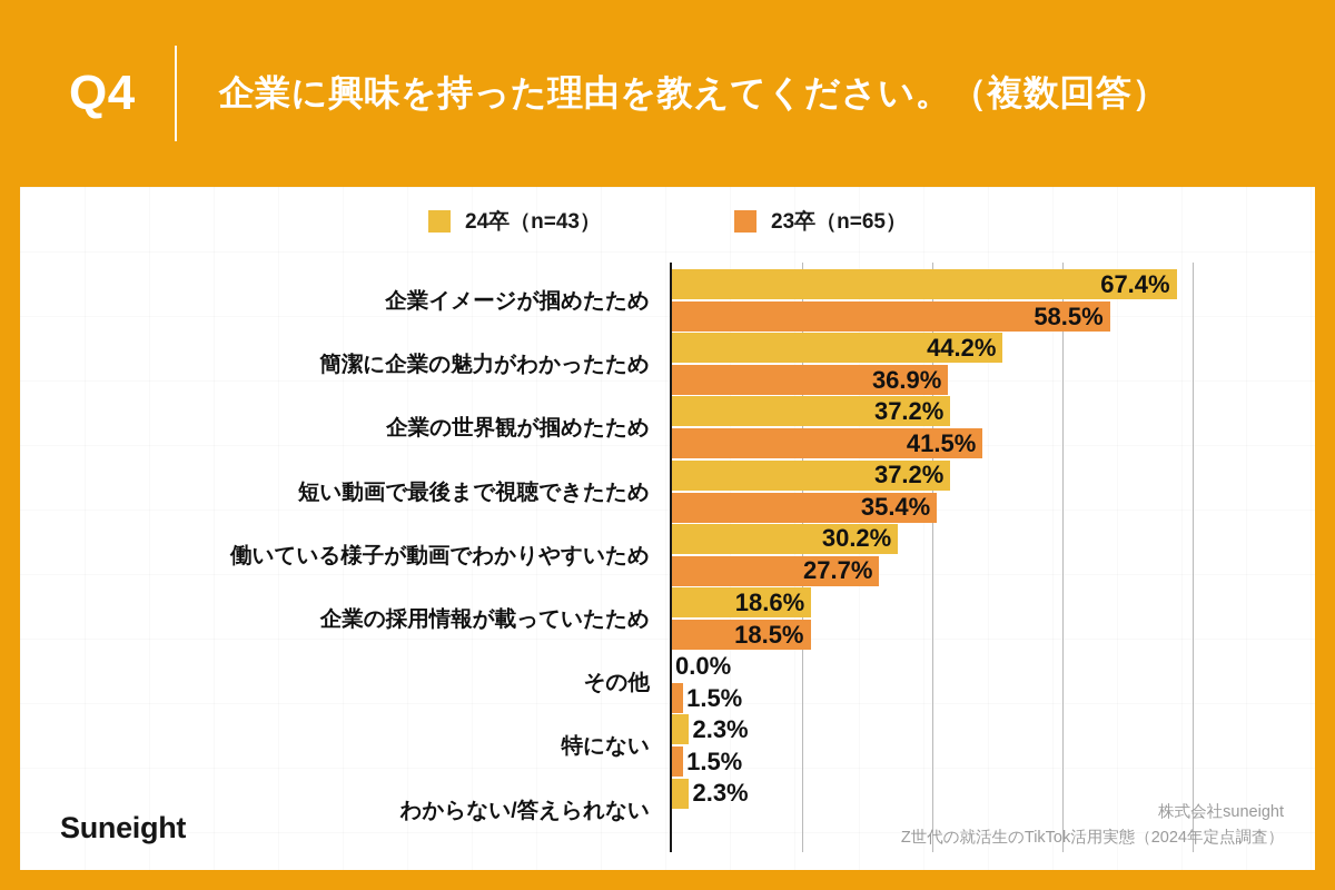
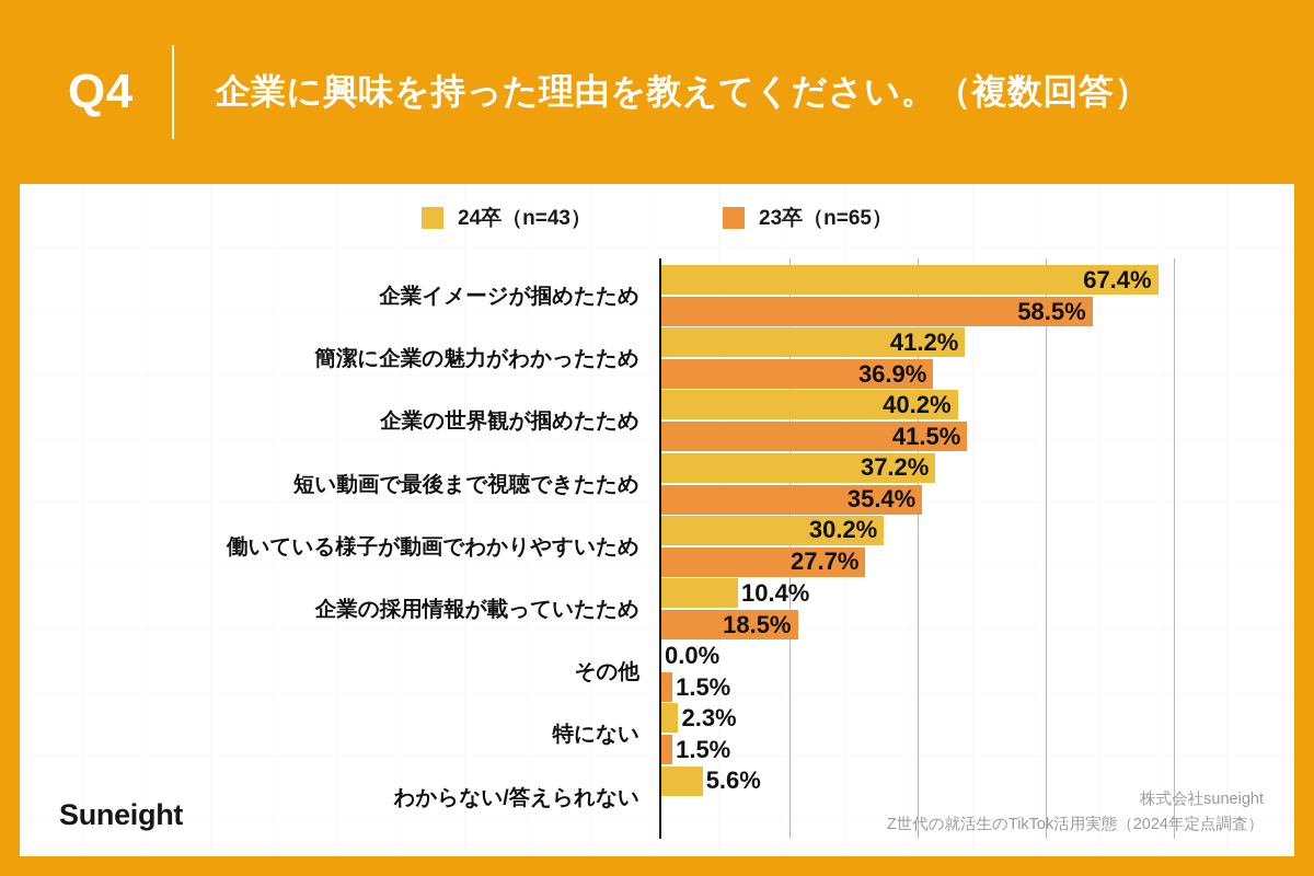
24卒（n=43）/簡潔に企業の魅力がわかったため: 44.2% -> 41.2%
24卒（n=43）/企業の世界観が掴めたため: 37.2% -> 40.2%
24卒（n=43）/企業の採用情報が載っていたため: 18.6% -> 10.4%
24卒（n=43）/わからない/答えられない: 2.3% -> 5.6%
